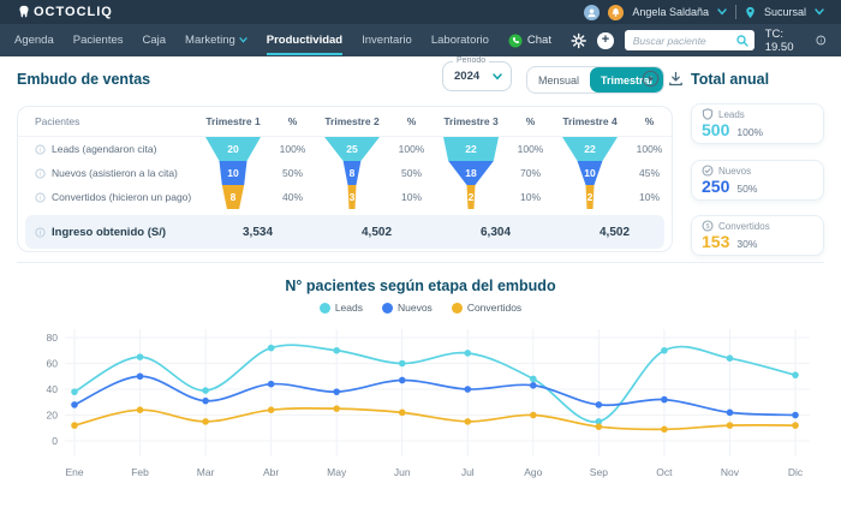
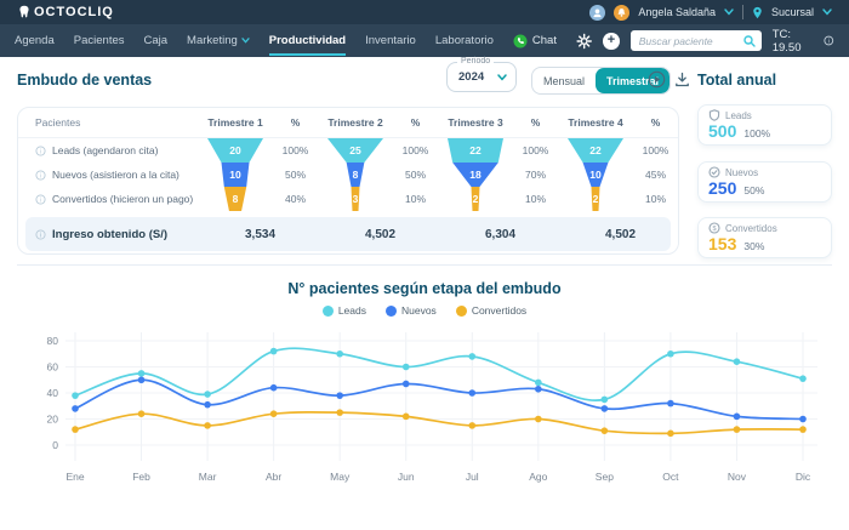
Leads/Feb: 65 -> 55
Leads/Sep: 15 -> 35
